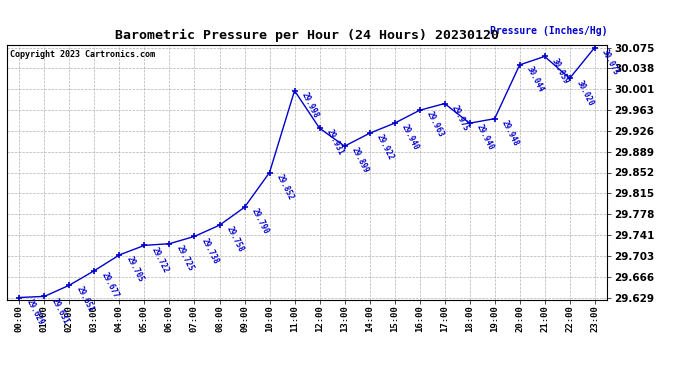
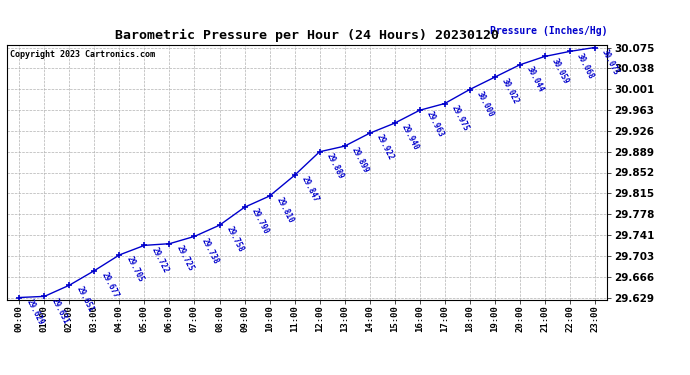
10:00: 29.852 -> 29.810
11:00: 29.998 -> 29.847
12:00: 29.931 -> 29.889
18:00: 29.940 -> 30.000
19:00: 29.948 -> 30.022
22:00: 30.020 -> 30.068
